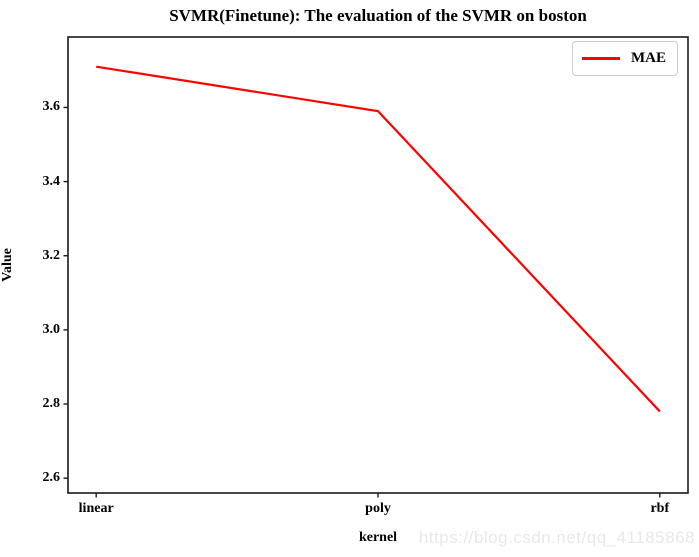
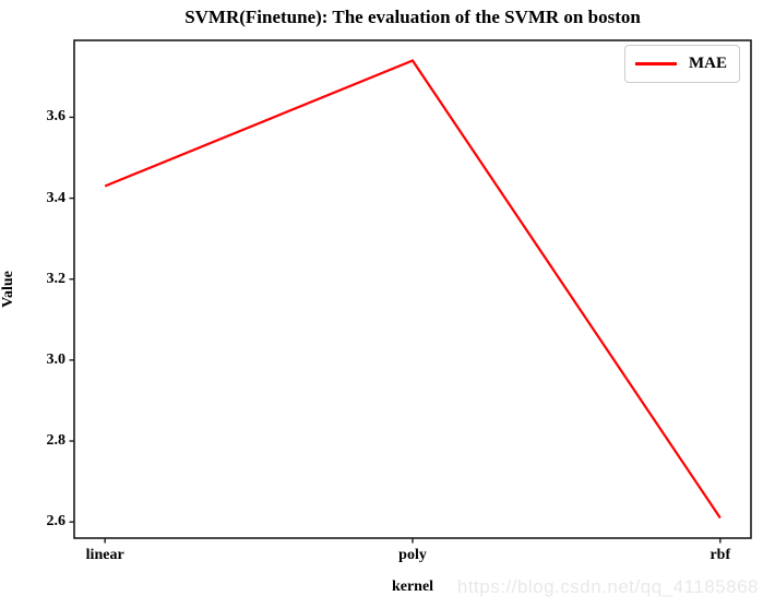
linear: 3.71 -> 3.43
poly: 3.59 -> 3.74
rbf: 2.78 -> 2.61
